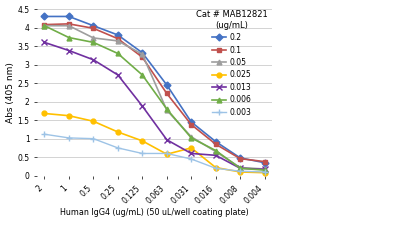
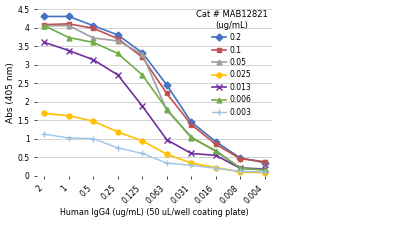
0.003/0.063: 0.60 -> 0.34
0.025/0.031: 0.75 -> 0.34
0.003/0.031: 0.45 -> 0.28
